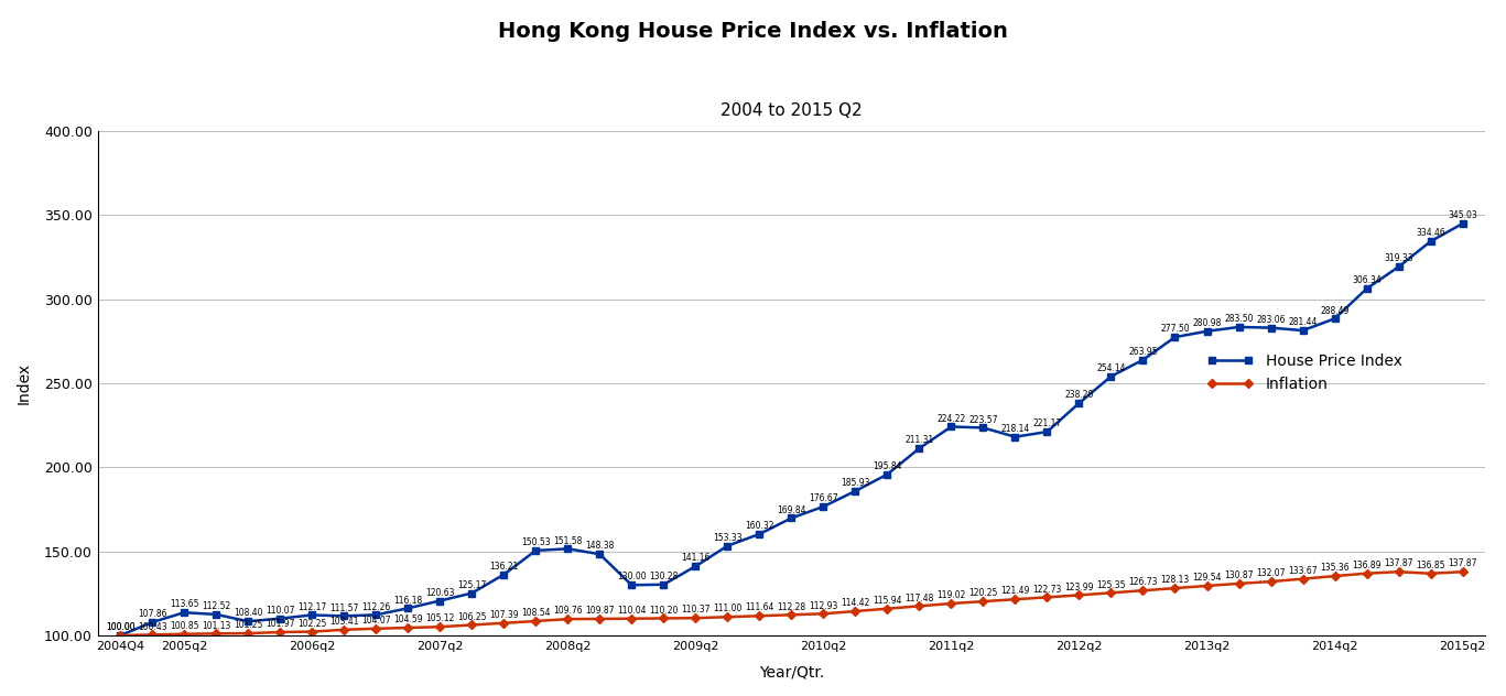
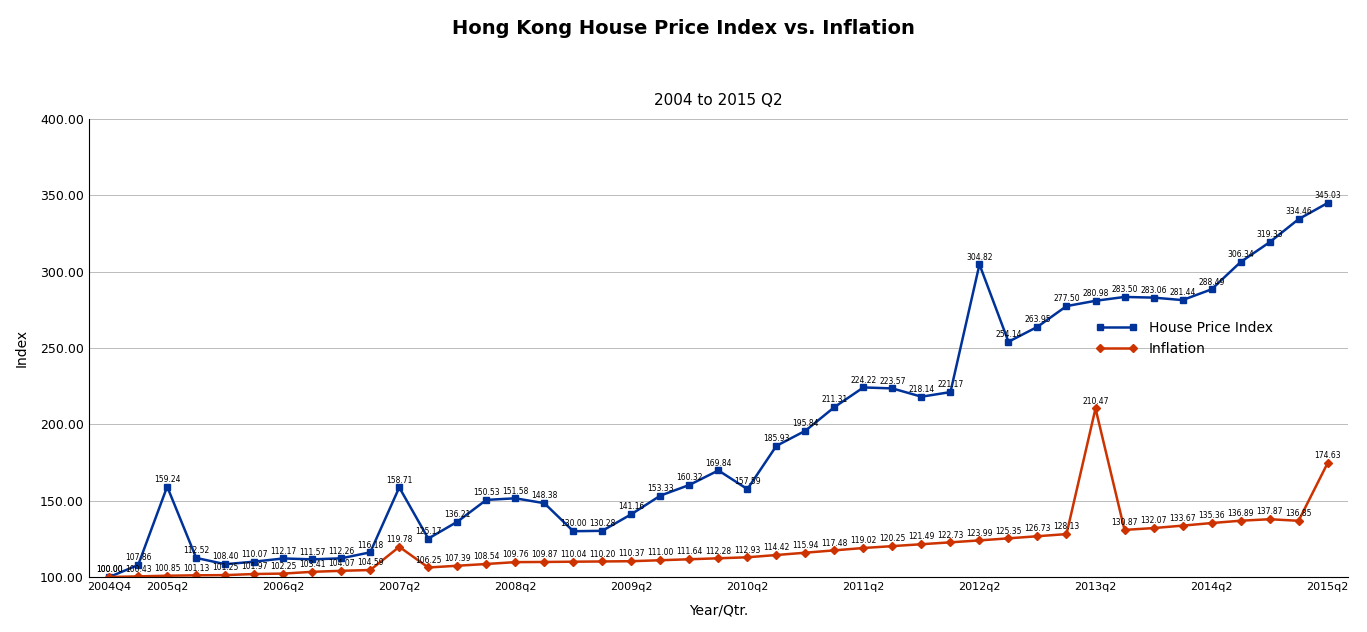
House Price Index/2005q2: 113.65 -> 159.24
House Price Index/2007q2: 120.63 -> 158.71
Inflation/2007q2: 105.12 -> 119.78
House Price Index/2010q2: 176.67 -> 157.59
House Price Index/2012q2: 238.20 -> 304.82
Inflation/2013q2: 129.54 -> 210.47
Inflation/2015q2: 137.87 -> 174.63
